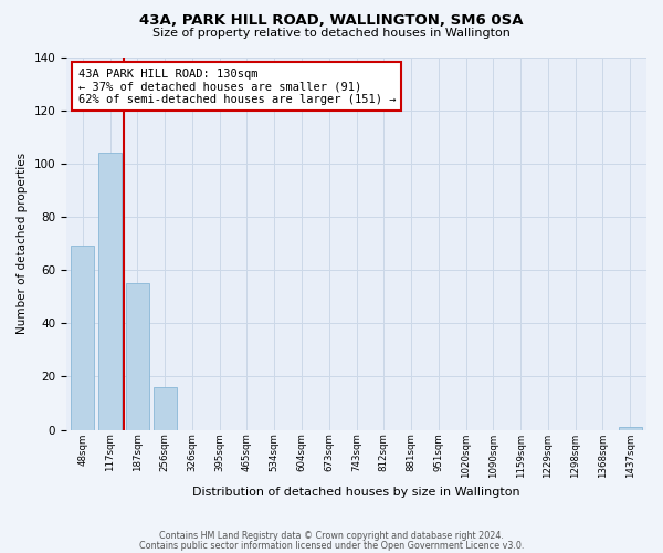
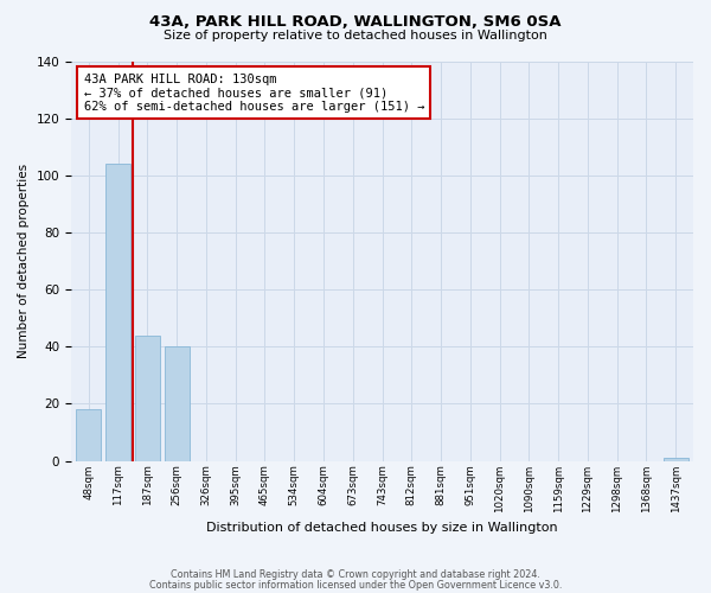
48sqm: 69 -> 18
187sqm: 55 -> 44
256sqm: 16 -> 40
